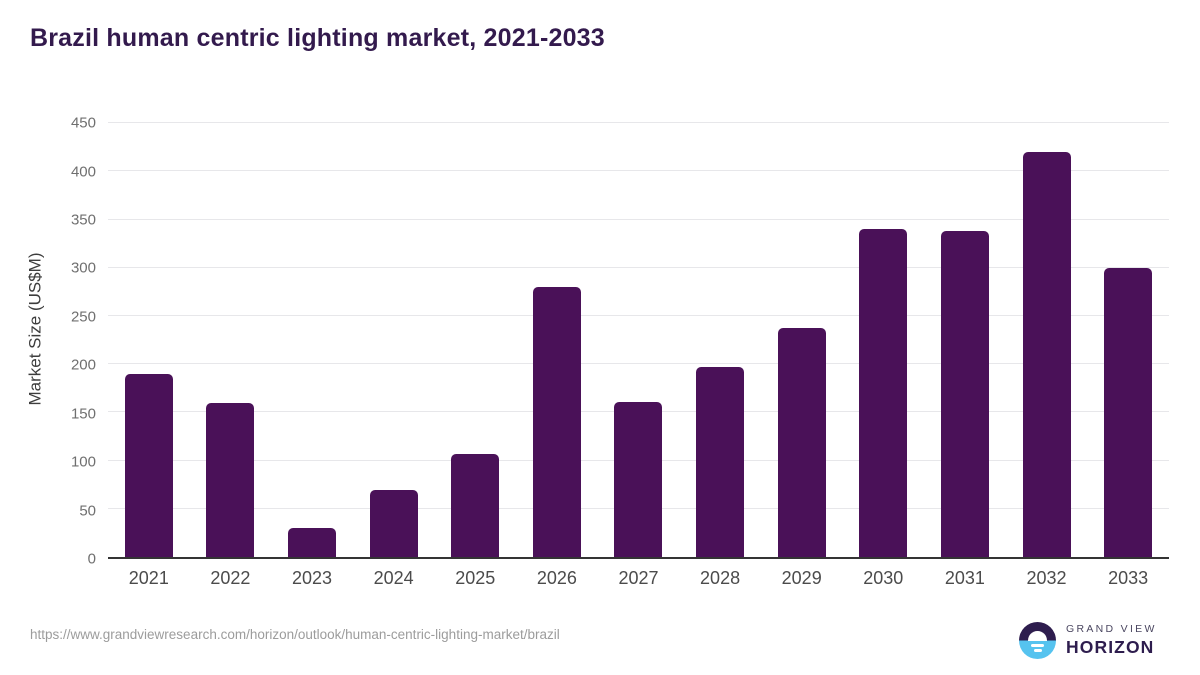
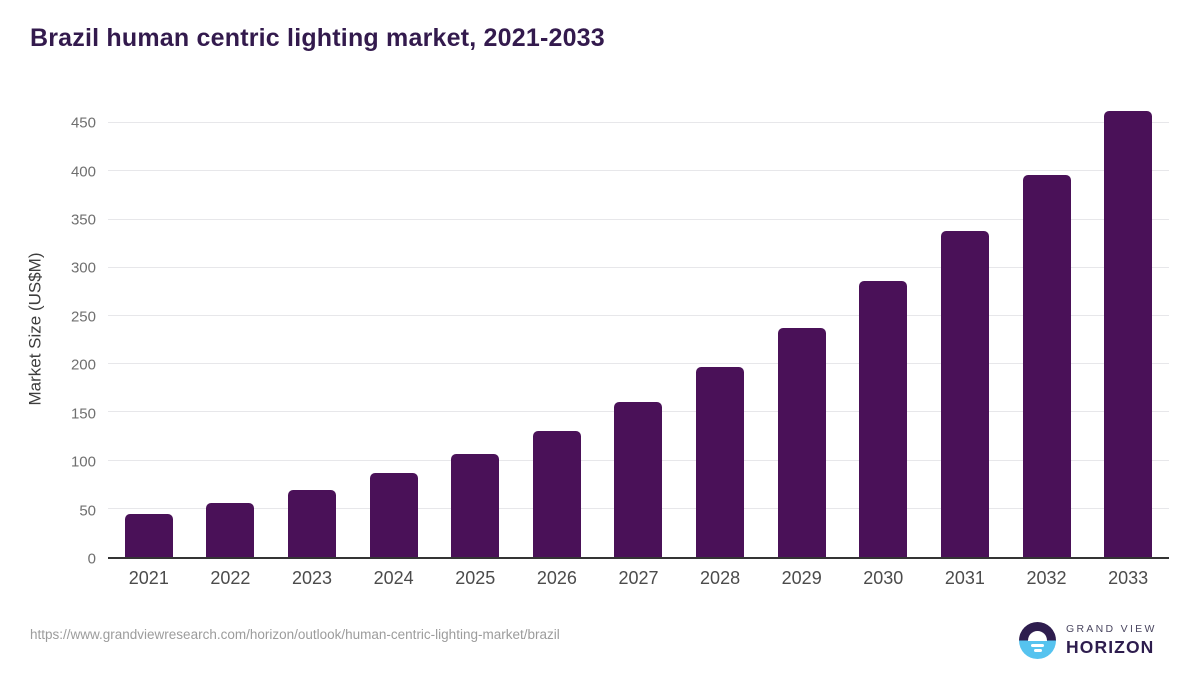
2021: 190 -> 40
2022: 160 -> 60
2023: 30 -> 70
2024: 70 -> 90
2026: 280 -> 130
2030: 340 -> 290
2032: 420 -> 400
2033: 300 -> 460
